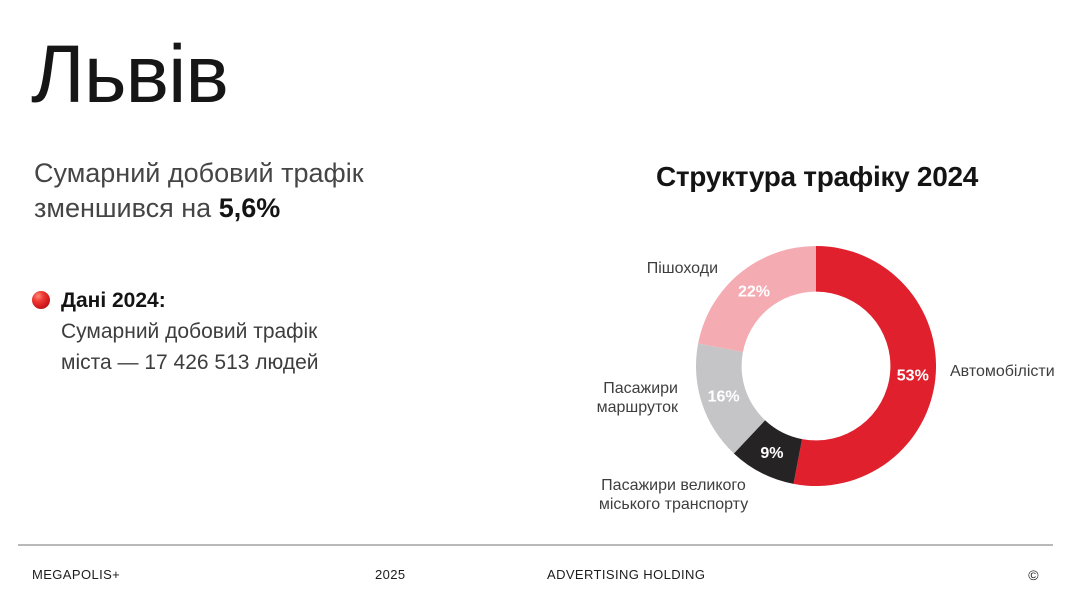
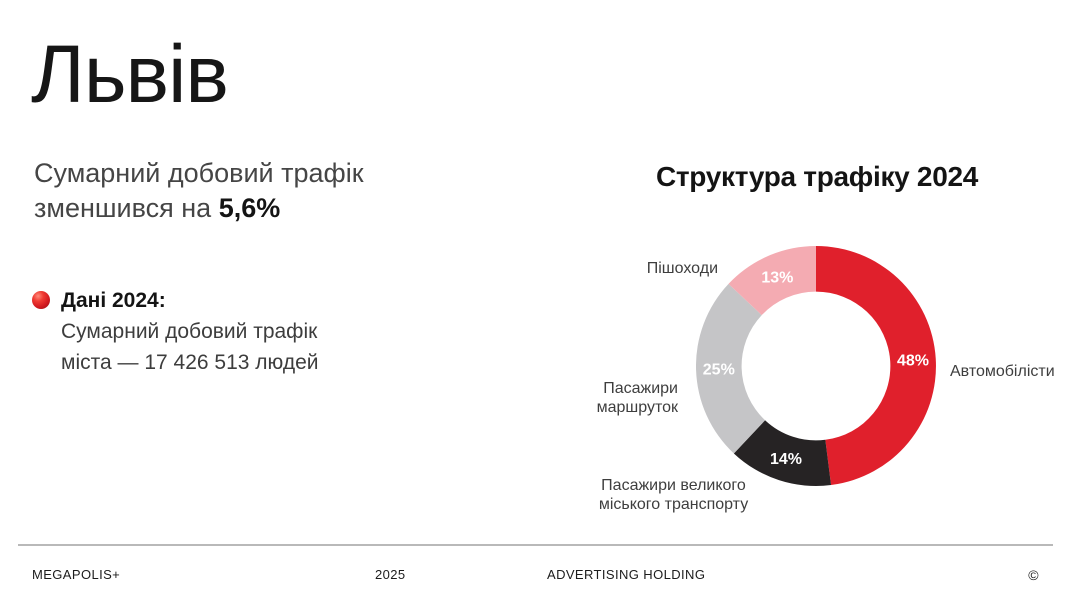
Автомобілісти: 53% -> 48%
Пасажири великого міського транспорту: 9% -> 14%
Пасажири маршруток: 16% -> 25%
Пішоходи: 22% -> 13%
